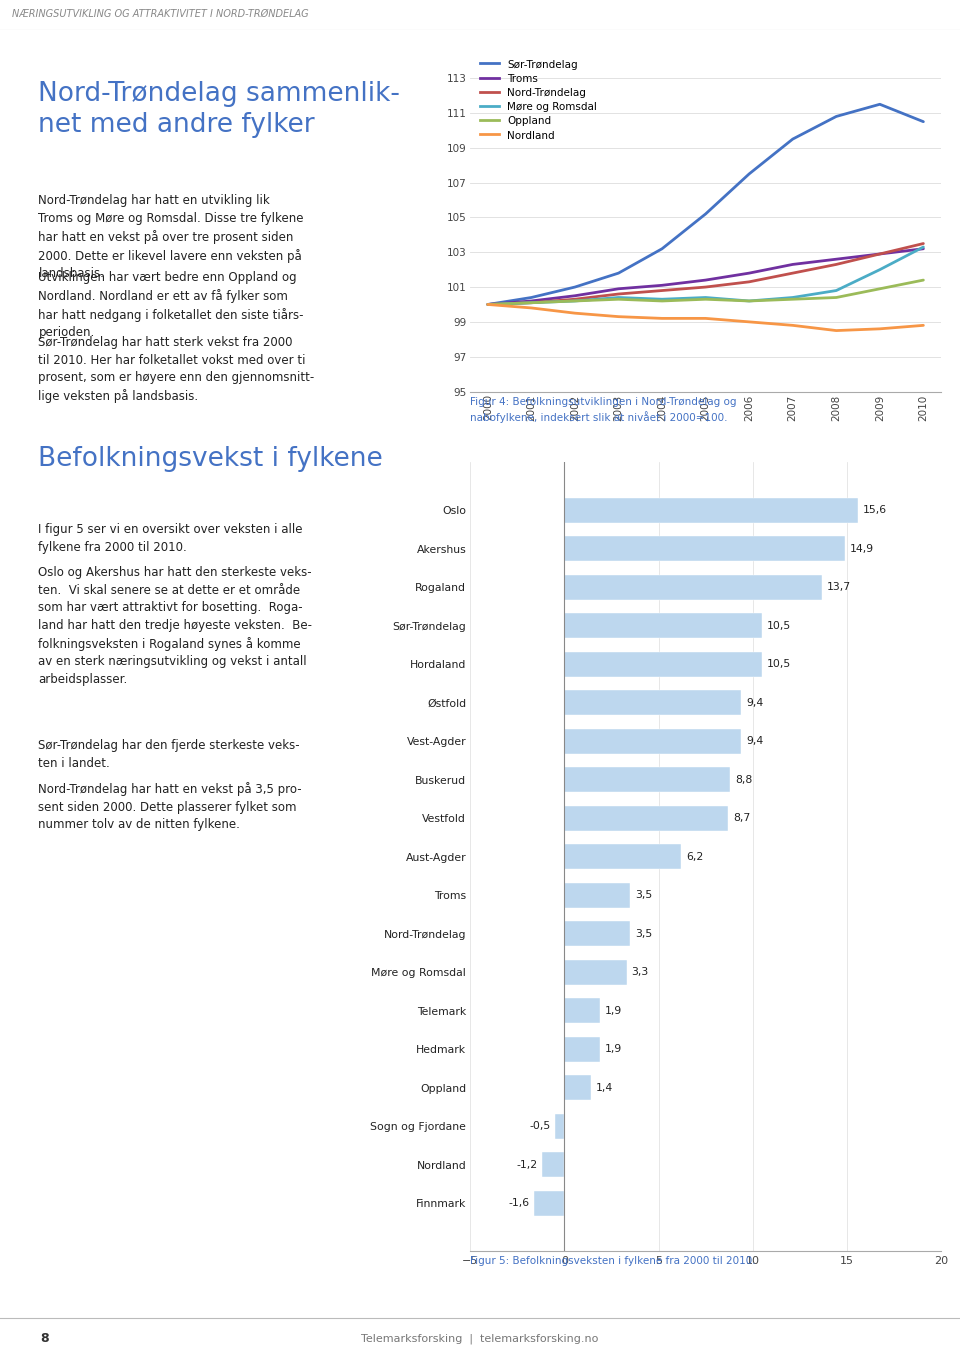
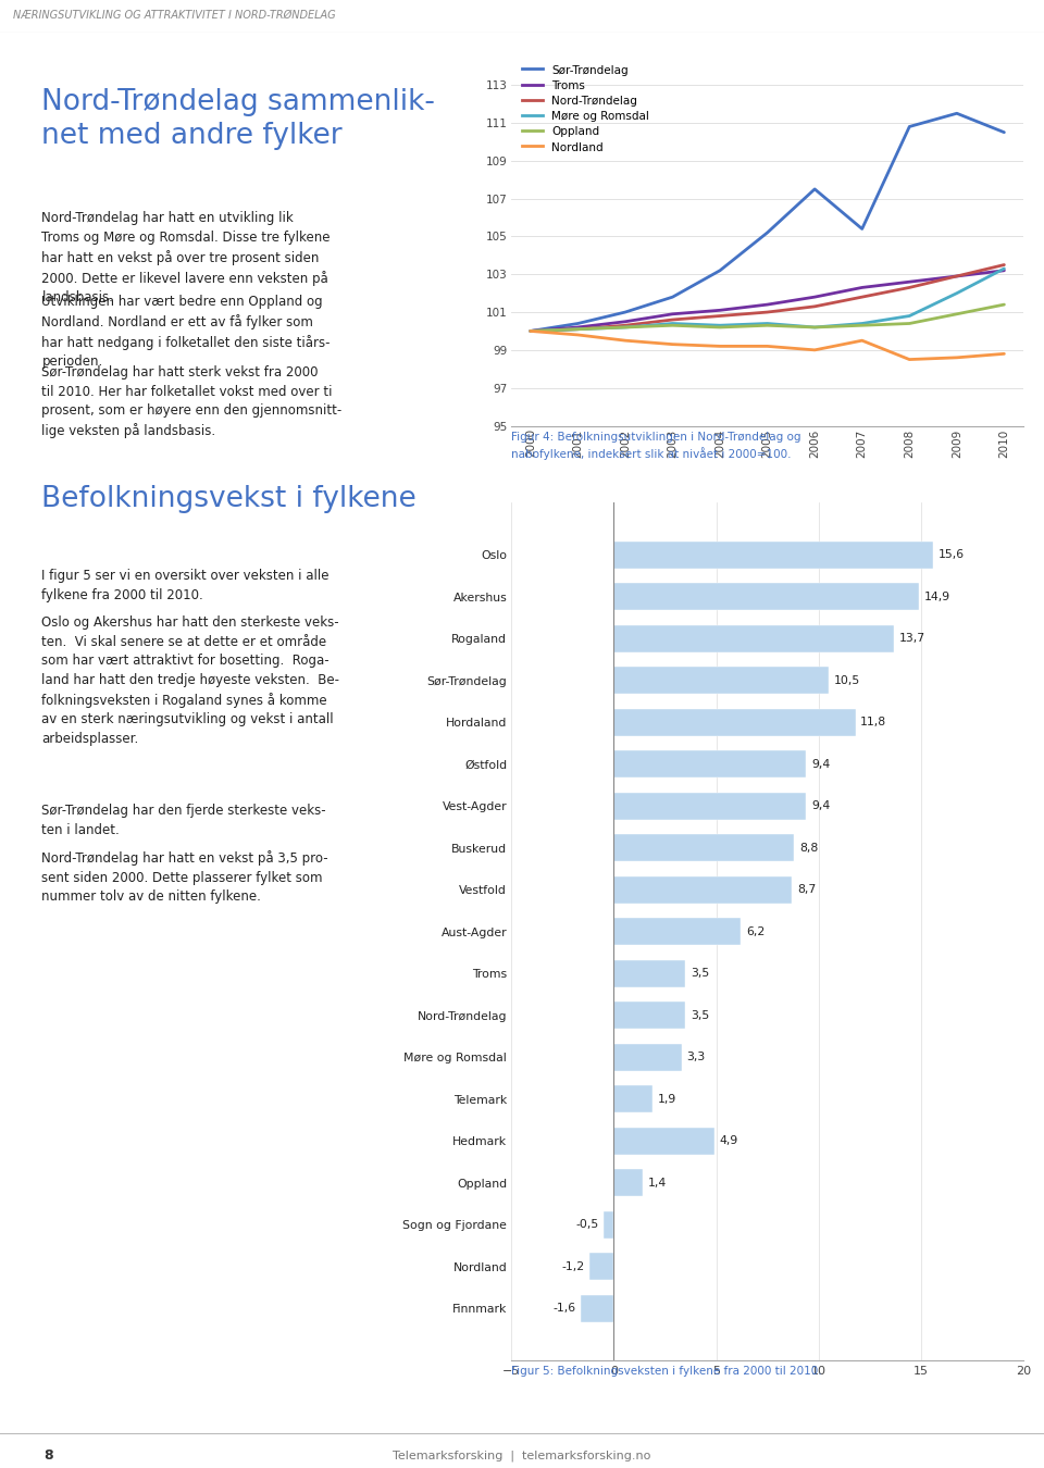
Sør-Trøndelag/2007: 109.5 -> 105.4
Nordland/2007: 98.8 -> 99.5
Hordaland: 10,5 -> 11,8
Hedmark: 1,9 -> 4,9
